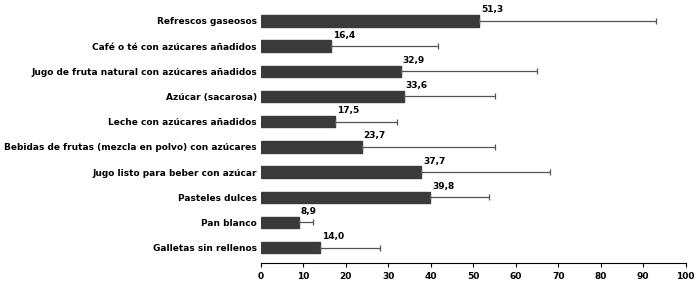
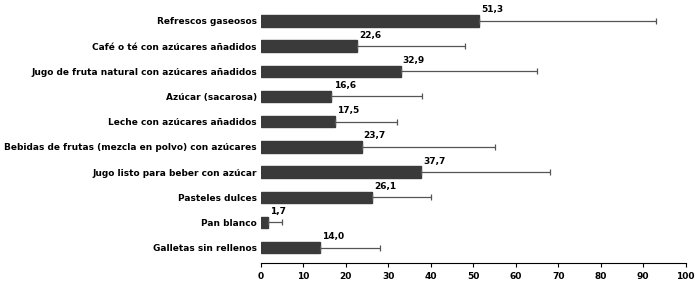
Café o té con azúcares añadidos: 16,4 -> 22,6
Azúcar (sacarosa): 33,6 -> 16,6
Pasteles dulces: 39,8 -> 26,1
Pan blanco: 8,9 -> 1,7
